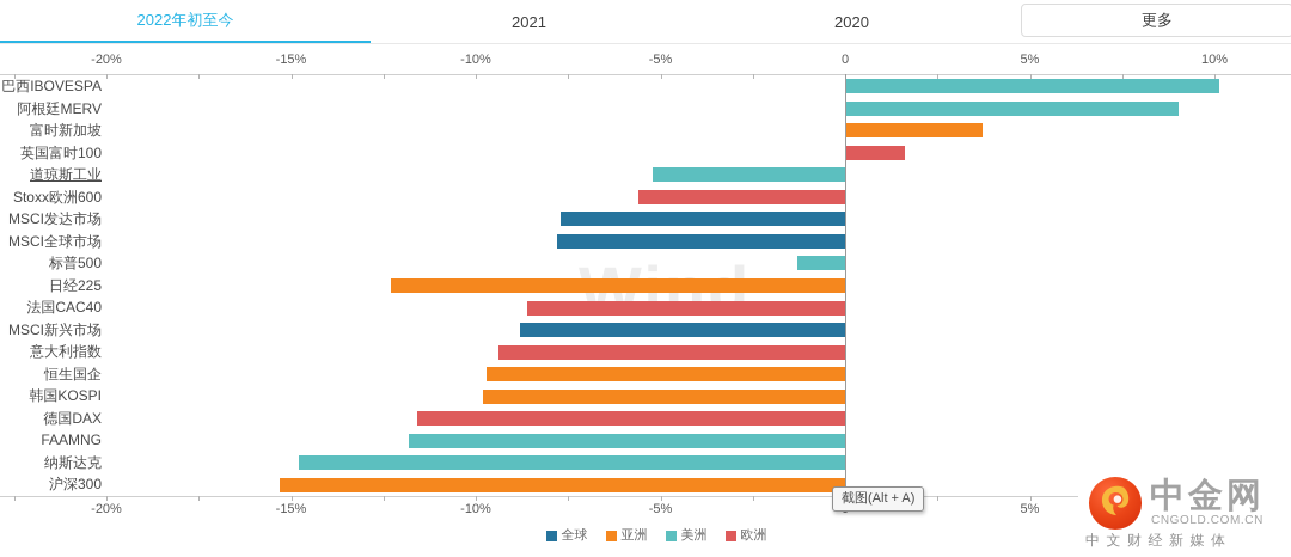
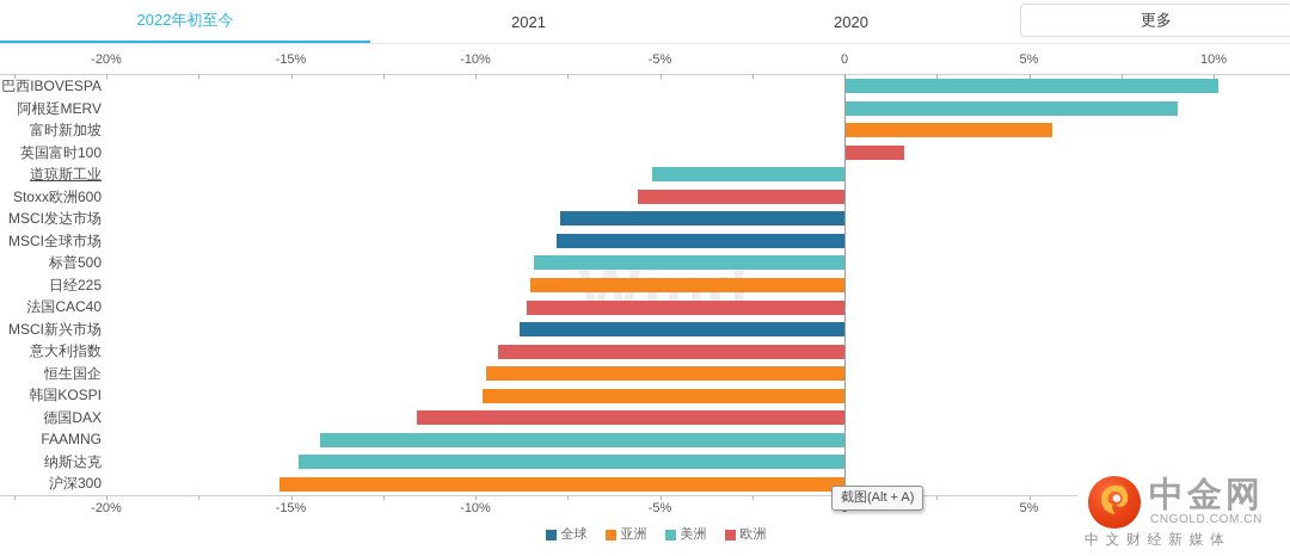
富时新加坡: 3.7% -> 5.6%
标普500: -1.3% -> -8.4%
日经225: -12.3% -> -8.5%
FAAMNG: -11.8% -> -14.2%
